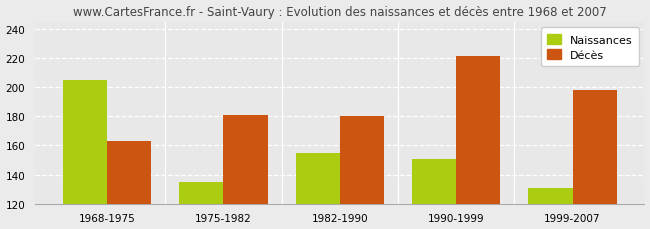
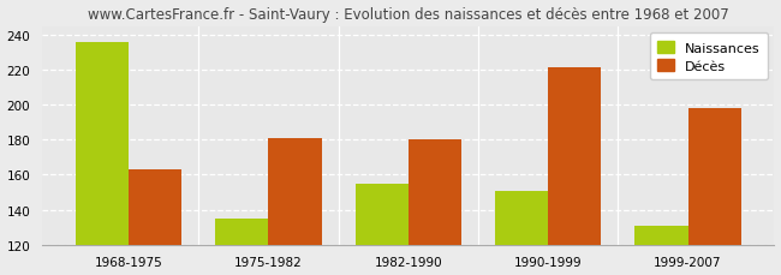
Naissances/1968-1975: 205 -> 236
